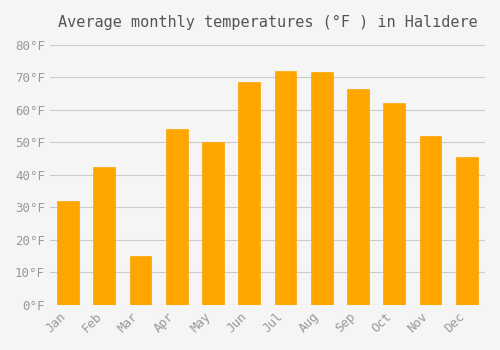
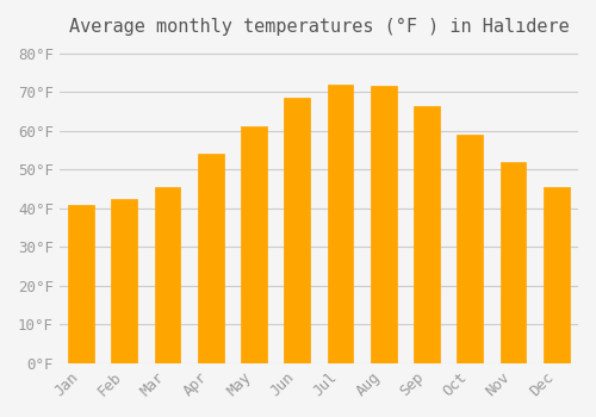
Jan: 32.0°F -> 41.0°F
Mar: 15.0°F -> 45.5°F
May: 50.0°F -> 61.0°F
Oct: 62.0°F -> 59.0°F
